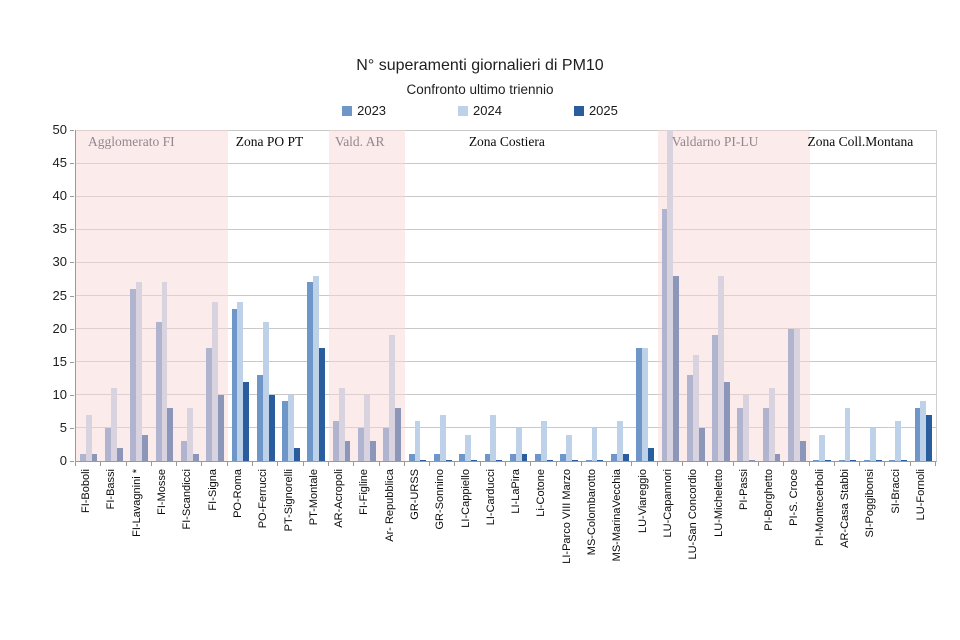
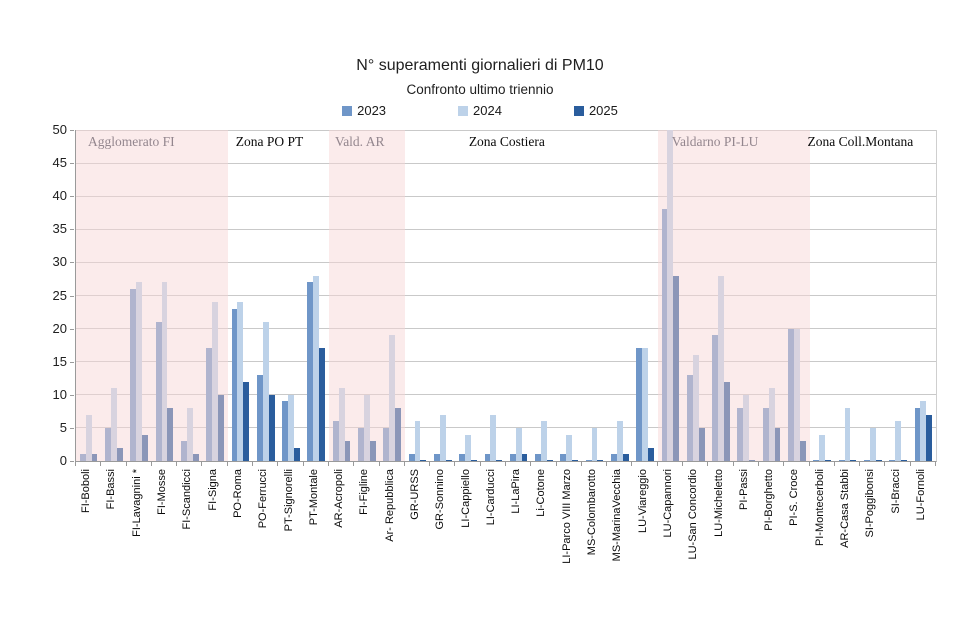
2025/PI-Borghetto: 1 -> 5
